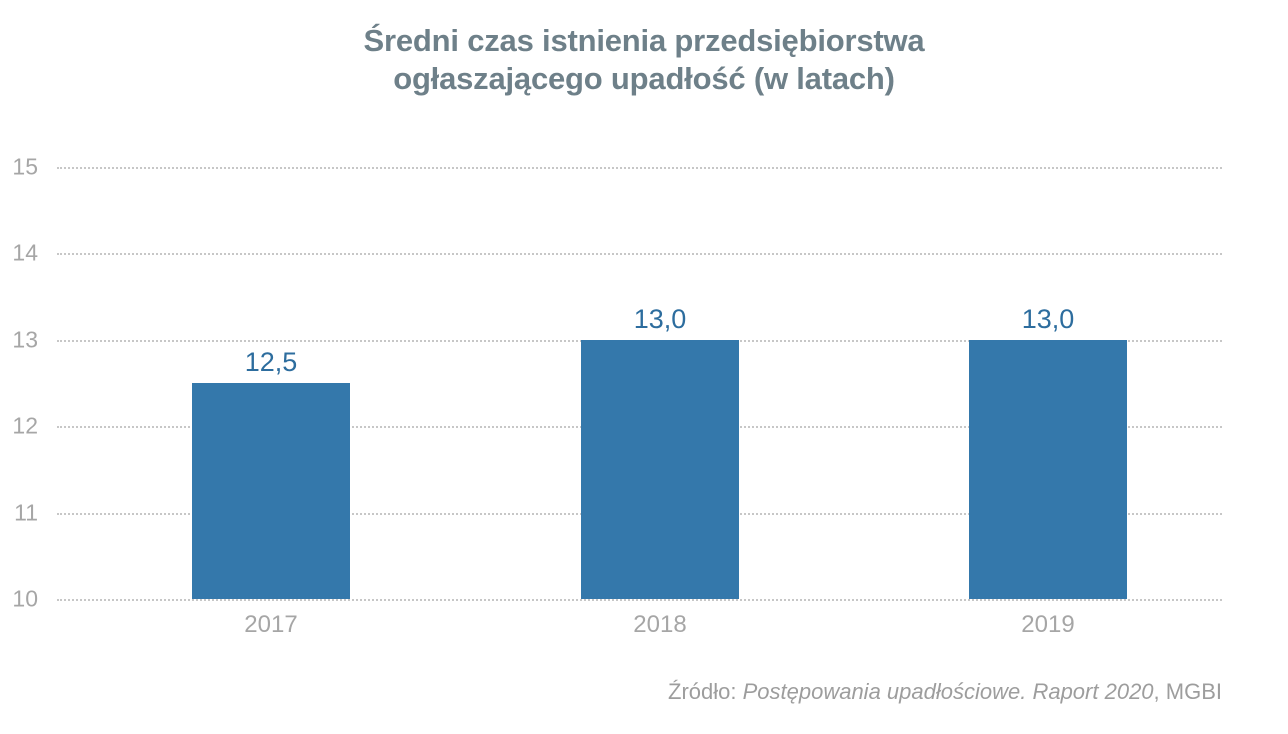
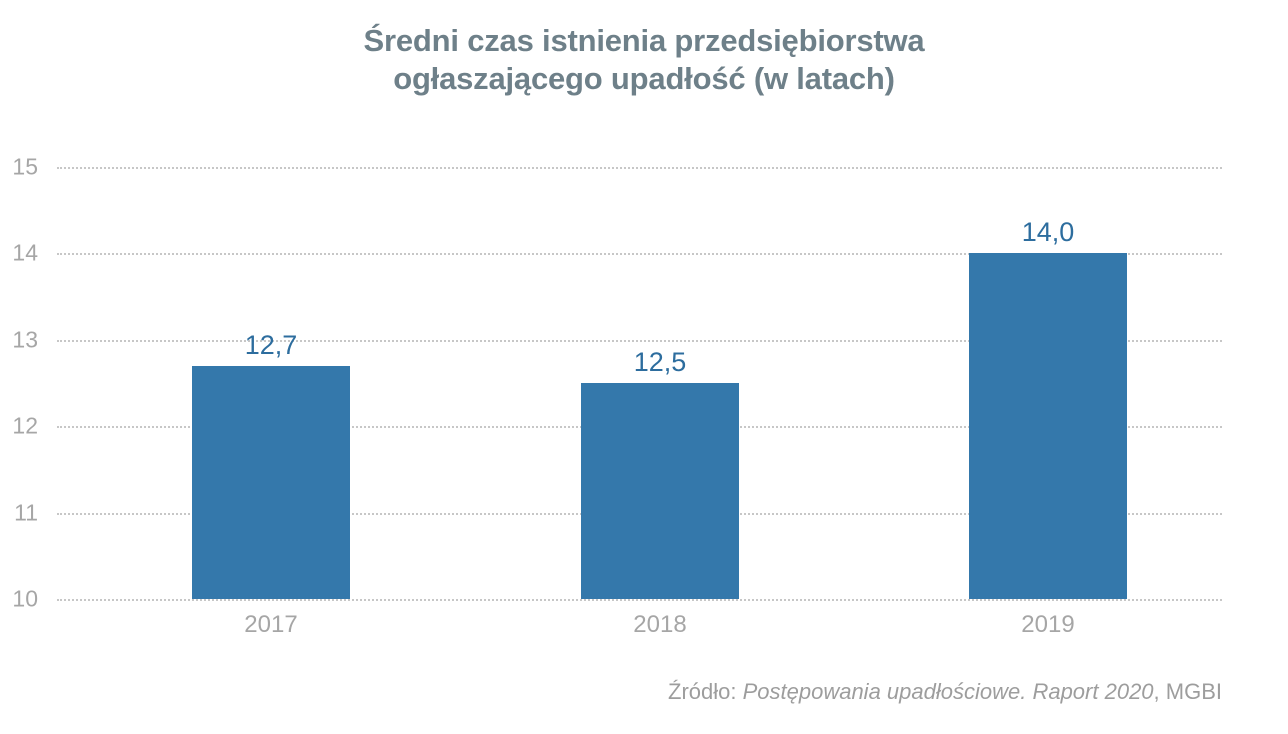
2017: 12,5 -> 12,7
2018: 13,0 -> 12,5
2019: 13,0 -> 14,0
